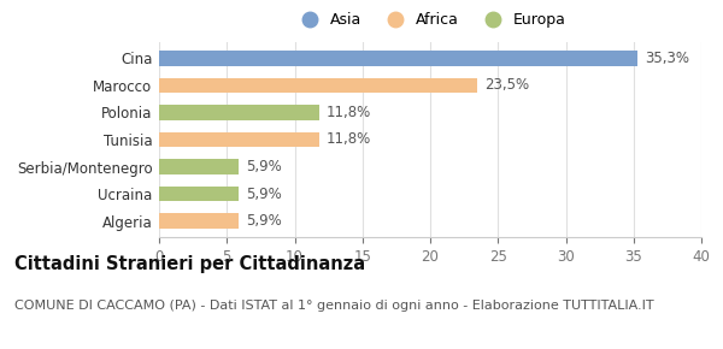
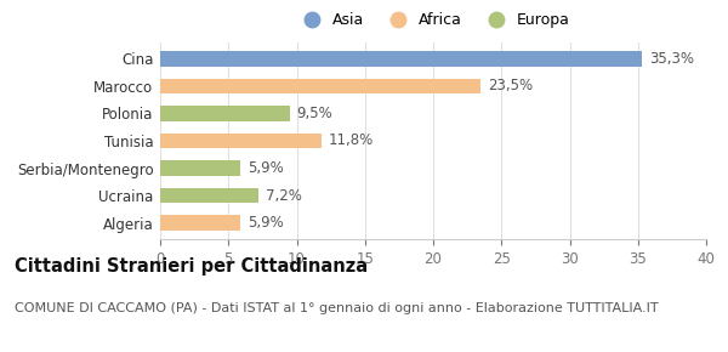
Polonia: 11,8% -> 9,5%
Ucraina: 5,9% -> 7,2%
